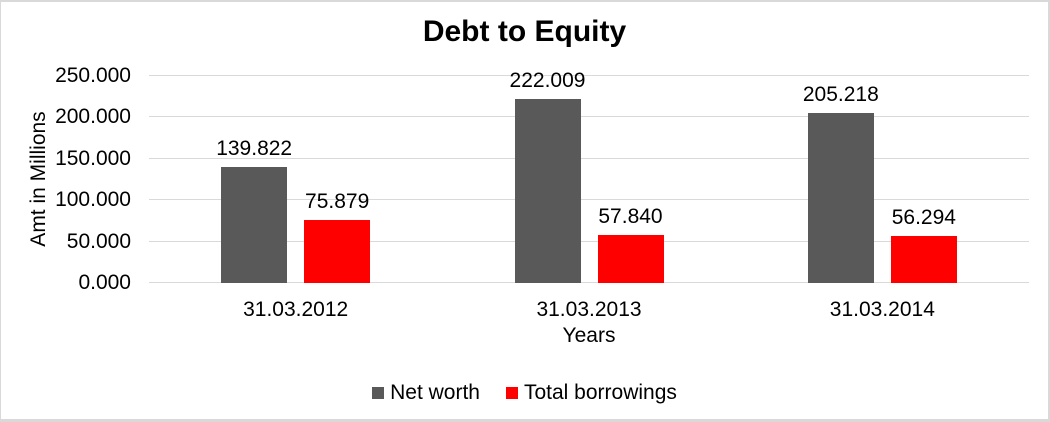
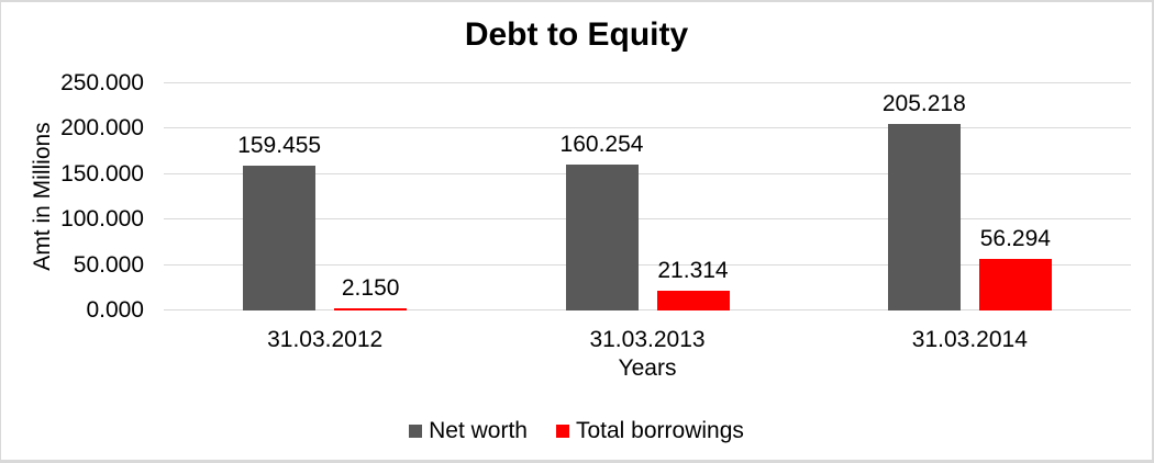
Net worth/31.03.2012: 139.822 -> 159.455
Total borrowings/31.03.2012: 75.879 -> 2.150
Net worth/31.03.2013: 222.009 -> 160.254
Total borrowings/31.03.2013: 57.840 -> 21.314
